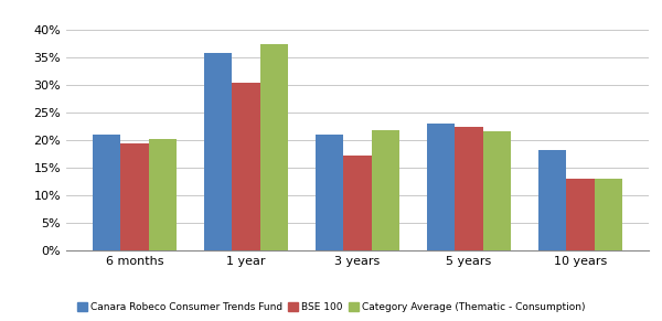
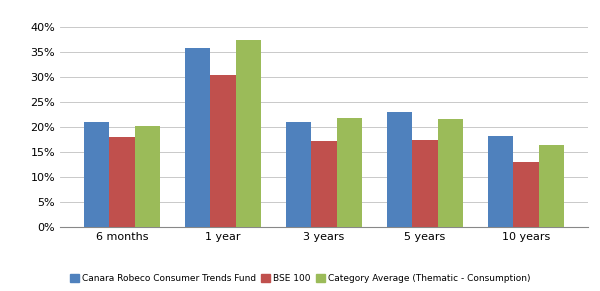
BSE 100/6 months: 19.5% -> 18.0%
BSE 100/5 years: 22.5% -> 17.5%
Category Average (Thematic - Consumption)/10 years: 13.0% -> 16.5%
